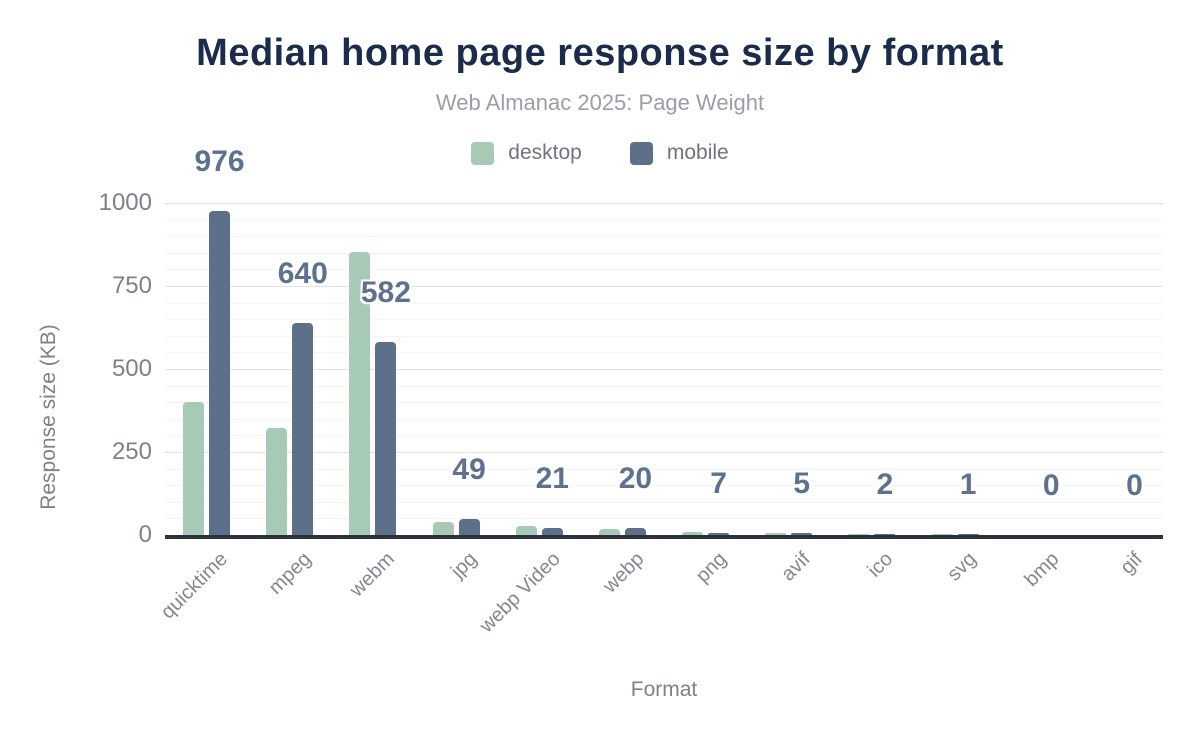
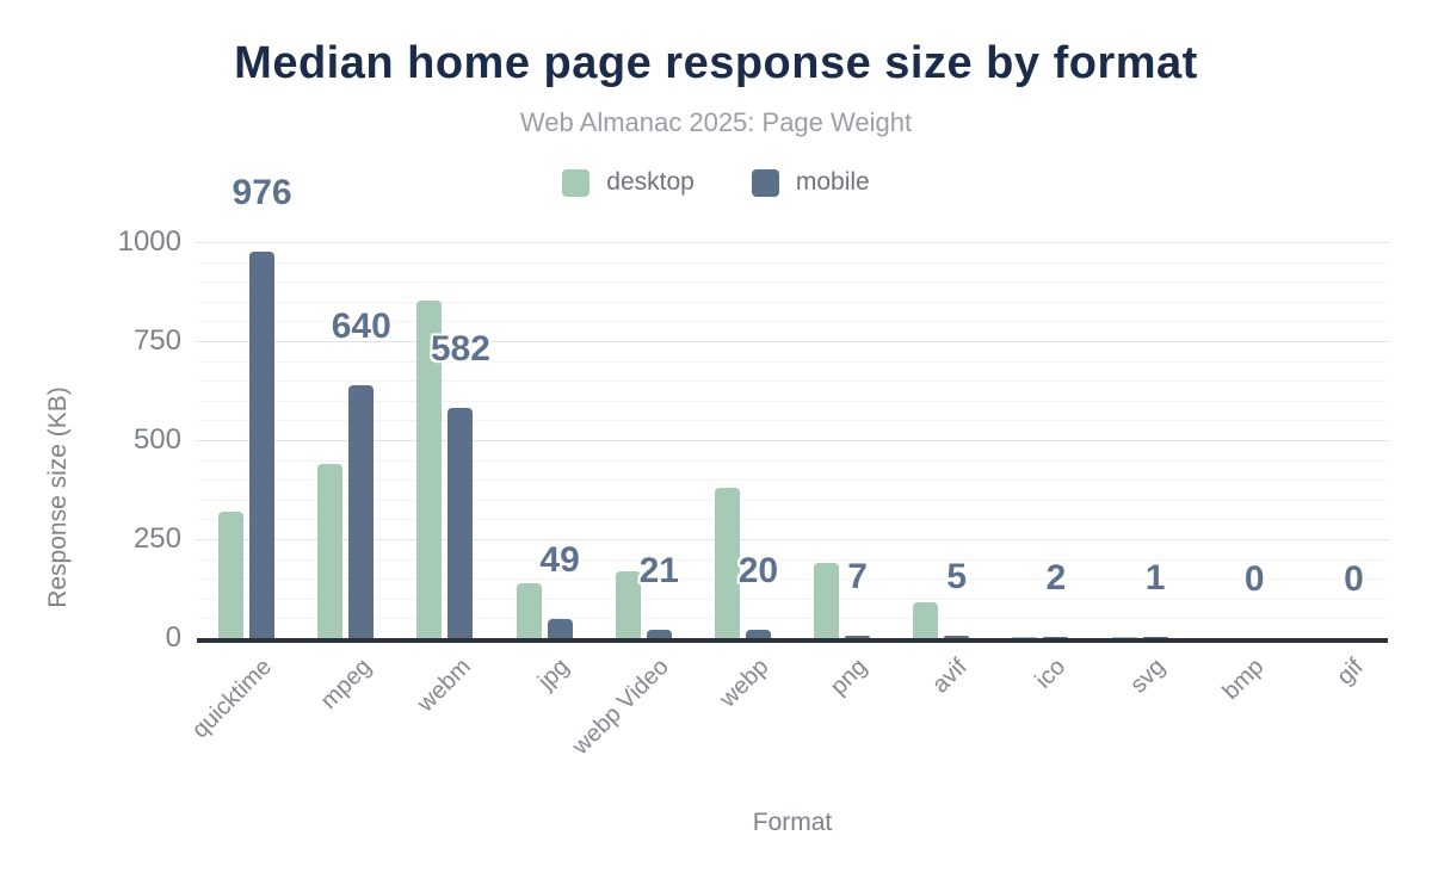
desktop/quicktime: 400 -> 320
desktop/mpeg: 320 -> 440
desktop/jpg: 40 -> 140
desktop/webp Video: 30 -> 170
desktop/webp: 20 -> 380
desktop/png: 10 -> 190
desktop/avif: 10 -> 90
